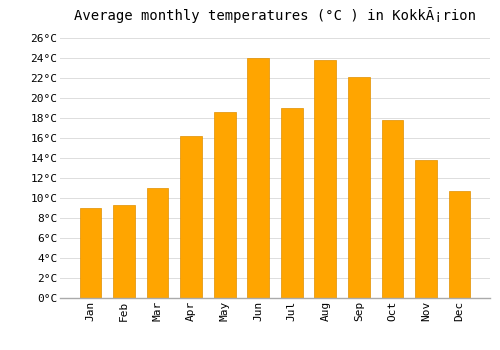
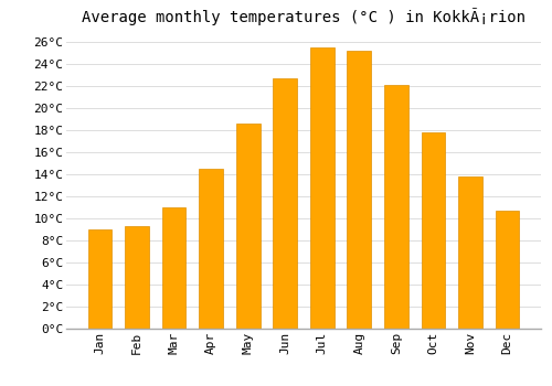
Apr: 16.2°C -> 14.5°C
Jun: 24.0°C -> 22.7°C
Jul: 19.0°C -> 25.5°C
Aug: 23.8°C -> 25.2°C
